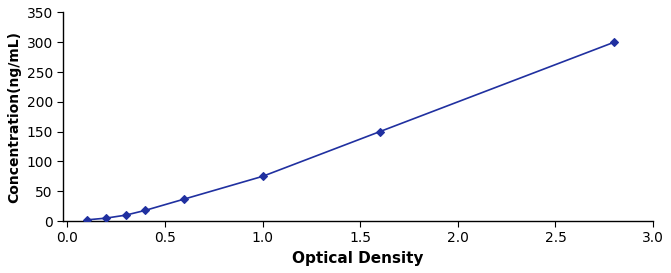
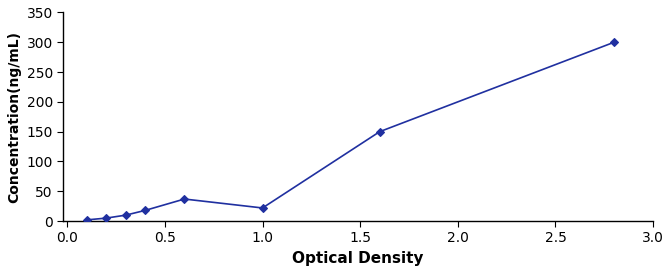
1.0: 75 -> 22
